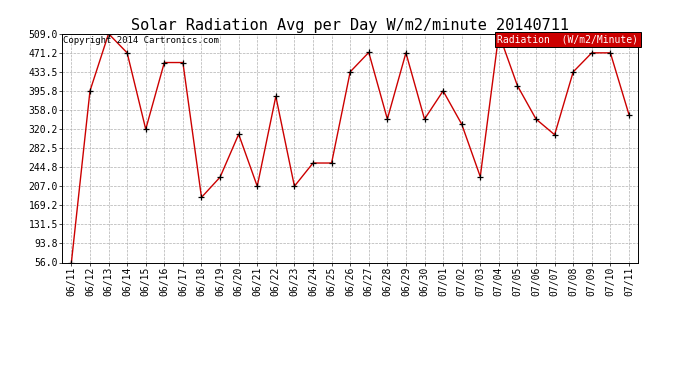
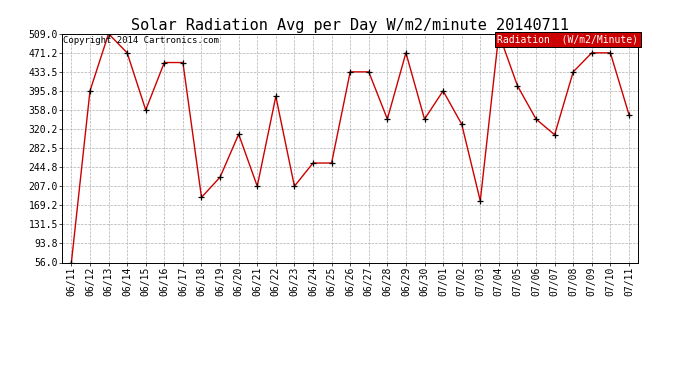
06/15: 320 -> 358
06/27: 472 -> 434
07/03: 226 -> 178
